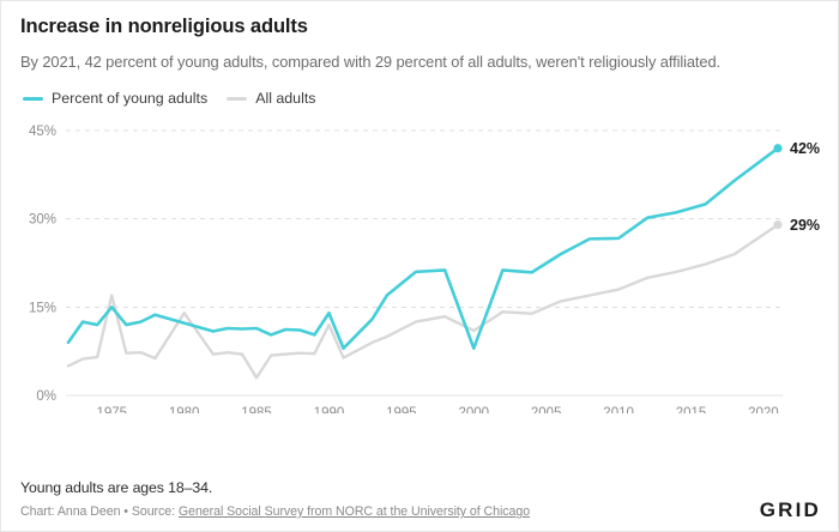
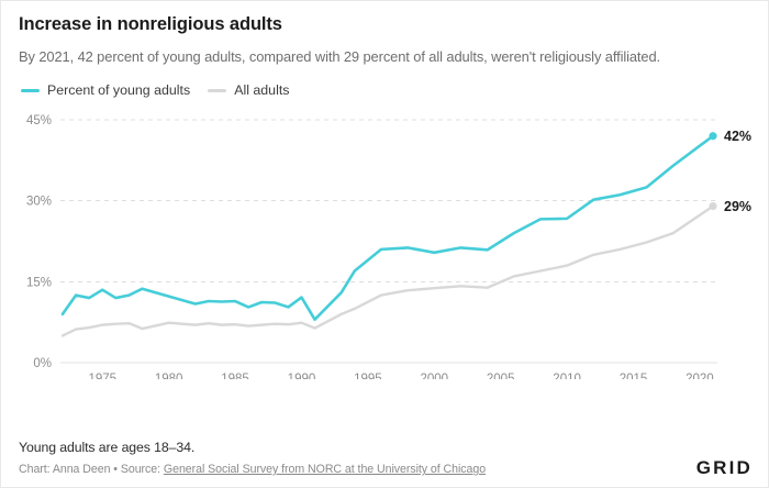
Percent of young adults/1975: 15% -> 14%
All adults/1975: 17% -> 7%
All adults/1980: 14% -> 7%
All adults/1985: 3% -> 7%
Percent of young adults/1990: 14% -> 12%
All adults/1990: 12% -> 7%
Percent of young adults/2000: 8% -> 20%
All adults/2000: 11% -> 14%
